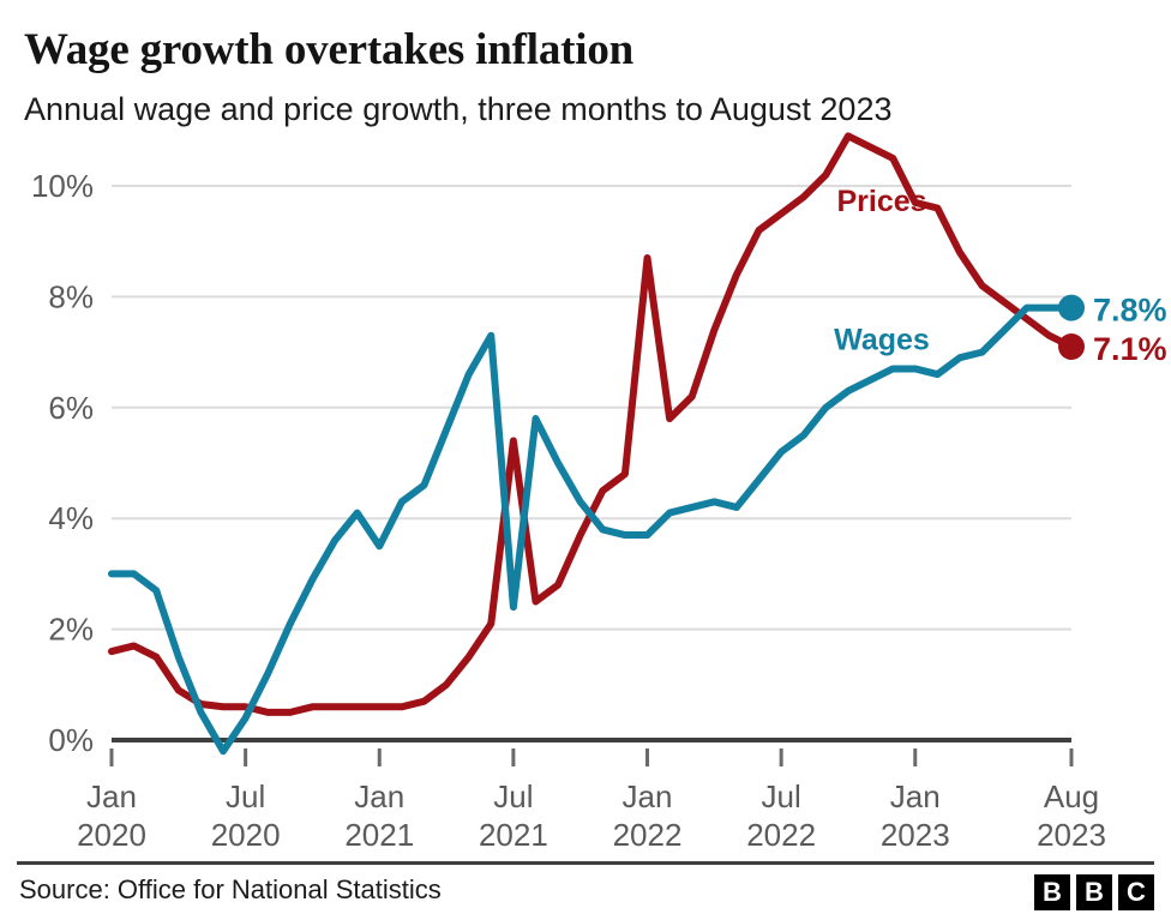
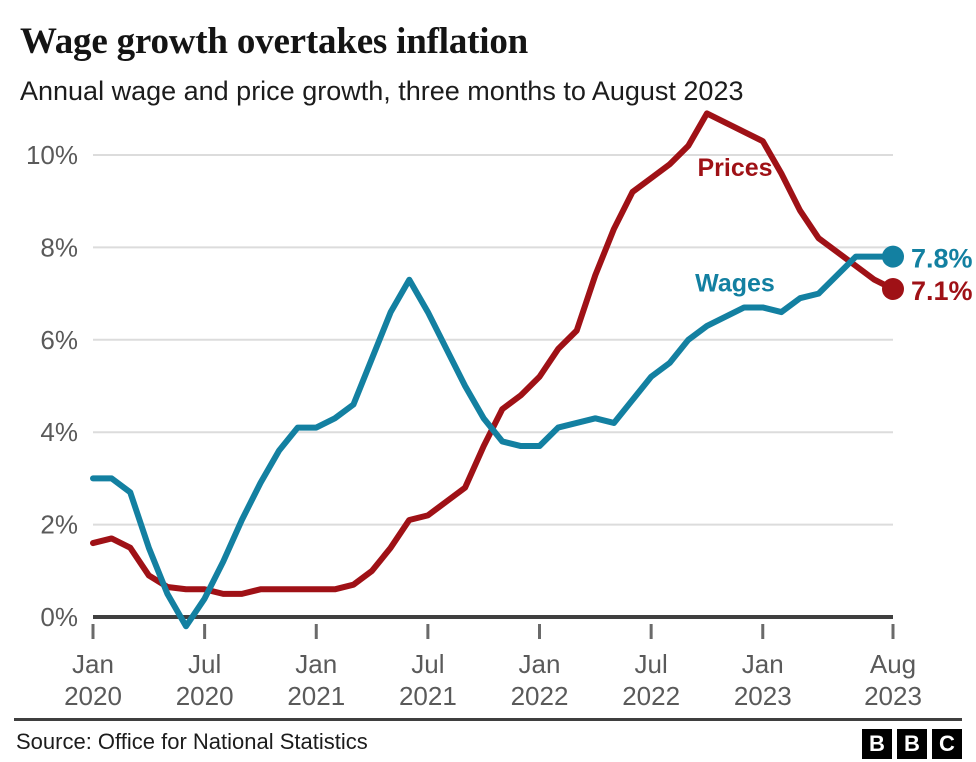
Wages/Jan 2021: 3.5% -> 4.1%
Prices/Jul 2021: 5.4% -> 2.2%
Wages/Jul 2021: 2.4% -> 6.6%
Prices/Jan 2022: 8.7% -> 5.2%
Prices/Jan 2023: 9.7% -> 10.3%
